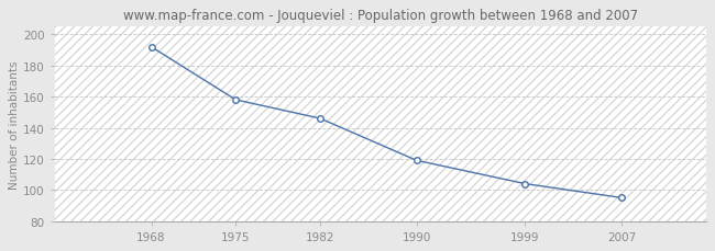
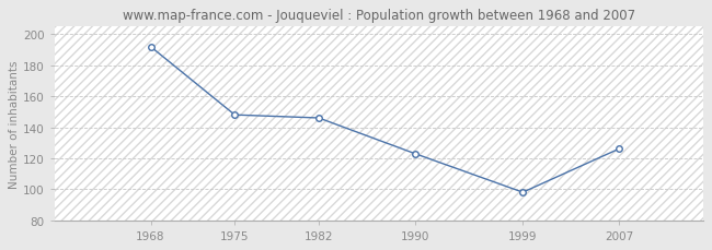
1975: 158 -> 148
1990: 119 -> 123
1999: 104 -> 98
2007: 95 -> 126
